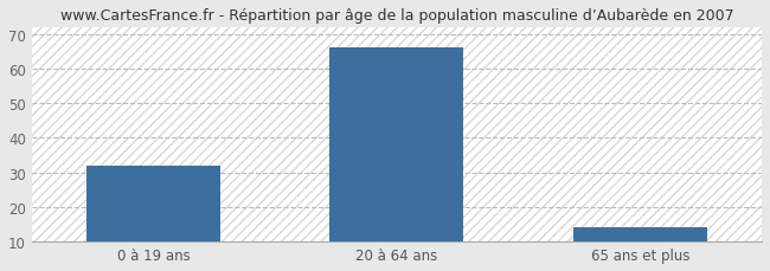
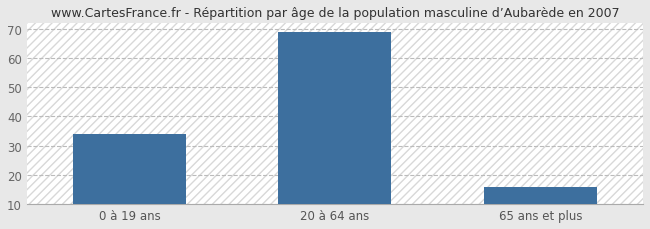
0 à 19 ans: 32 -> 34
20 à 64 ans: 66 -> 69
65 ans et plus: 14 -> 16
